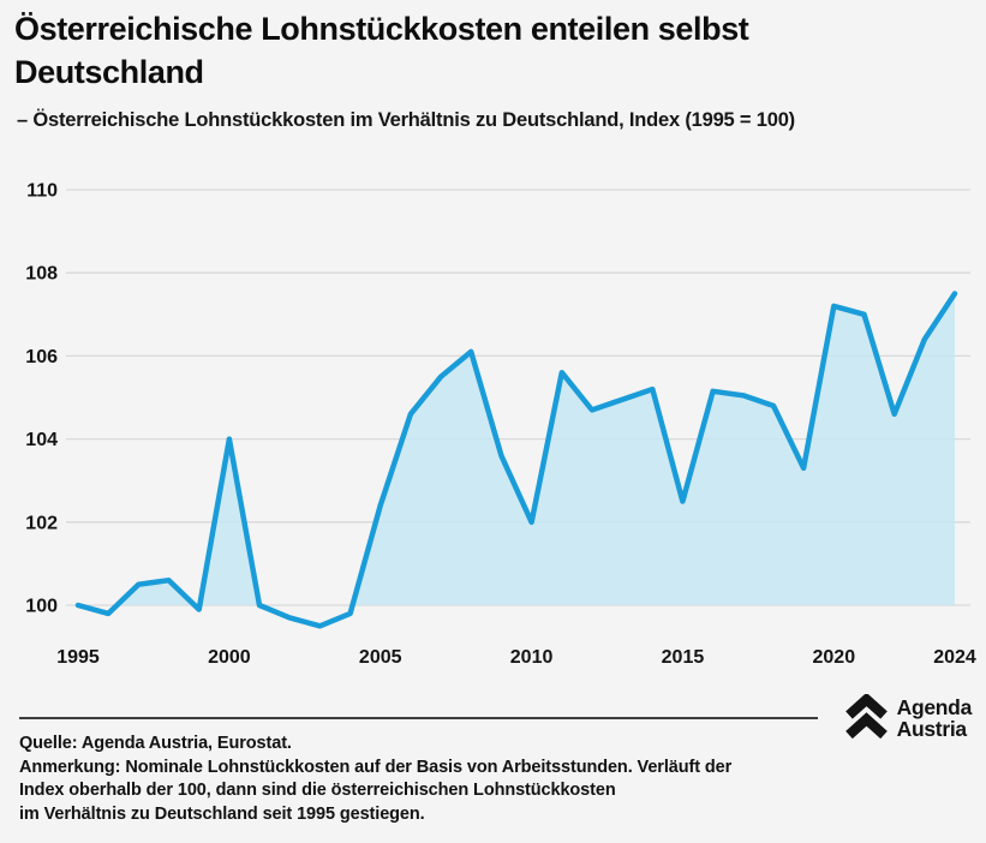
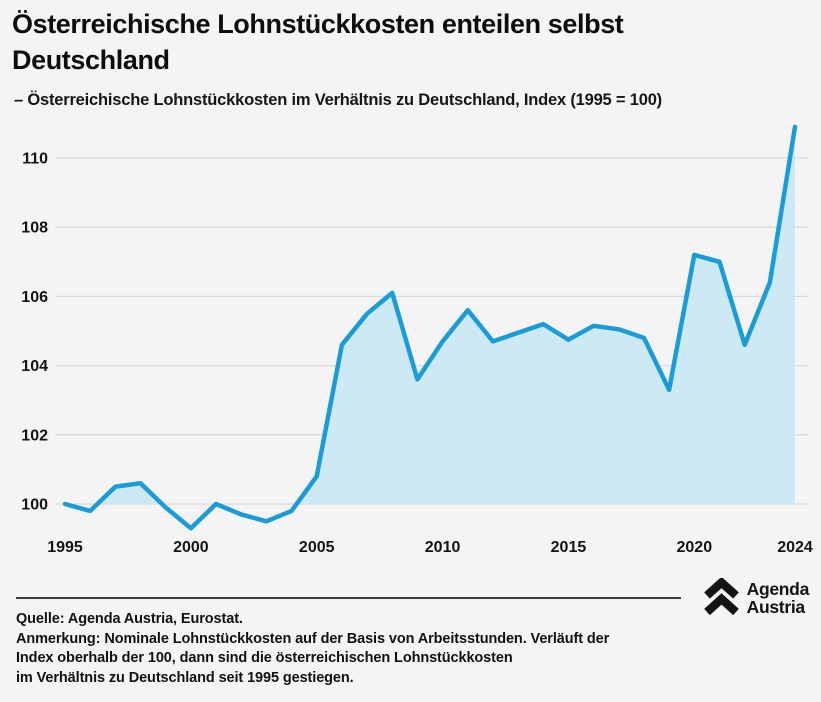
2000: 104.0 -> 99.3
2005: 102.4 -> 100.8
2010: 102.0 -> 104.7
2015: 102.5 -> 104.8
2024: 107.5 -> 110.9
